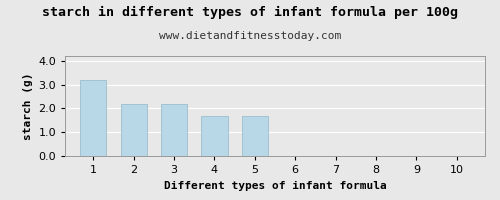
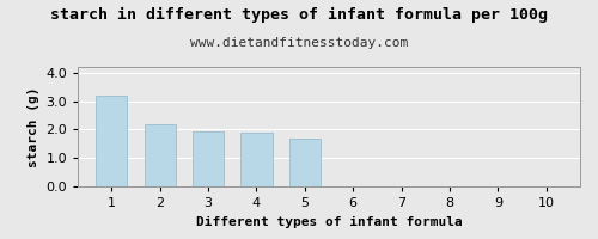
3: 2.17 -> 1.95
4: 1.67 -> 1.90
